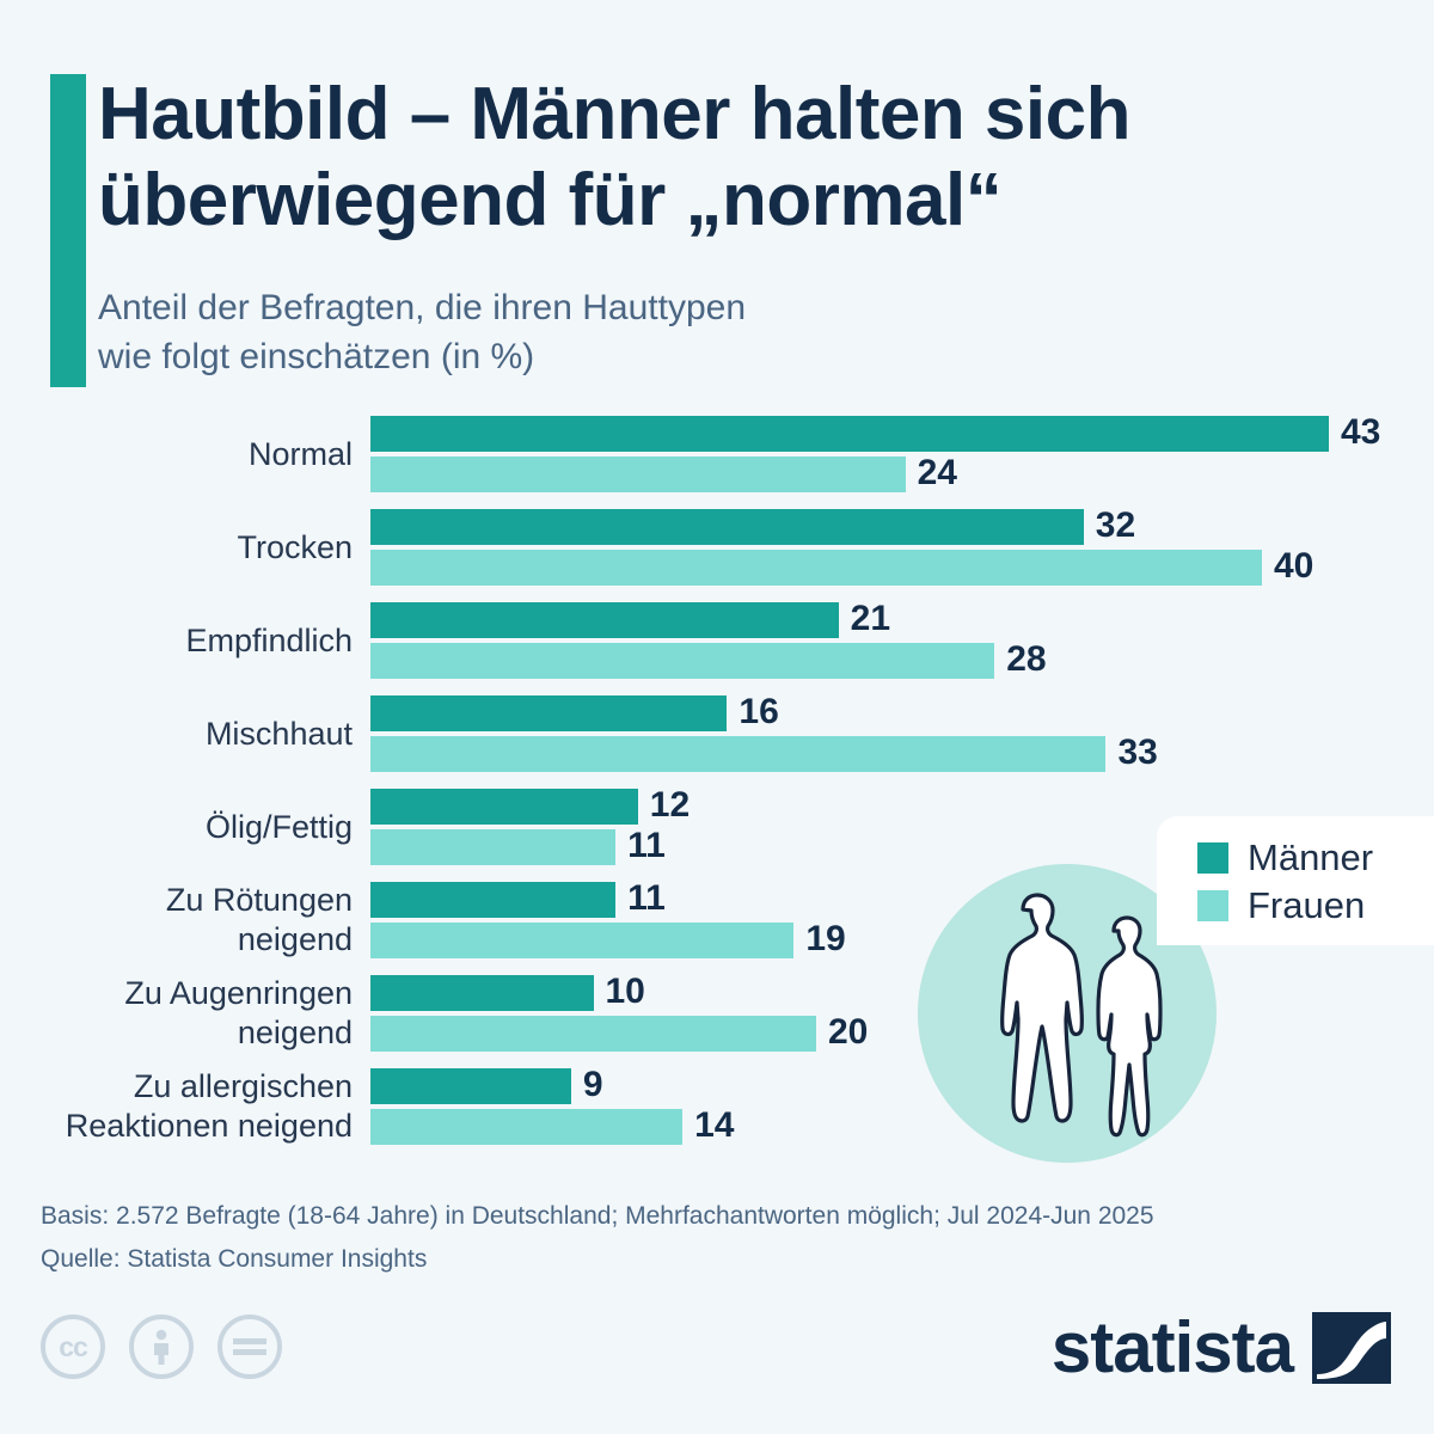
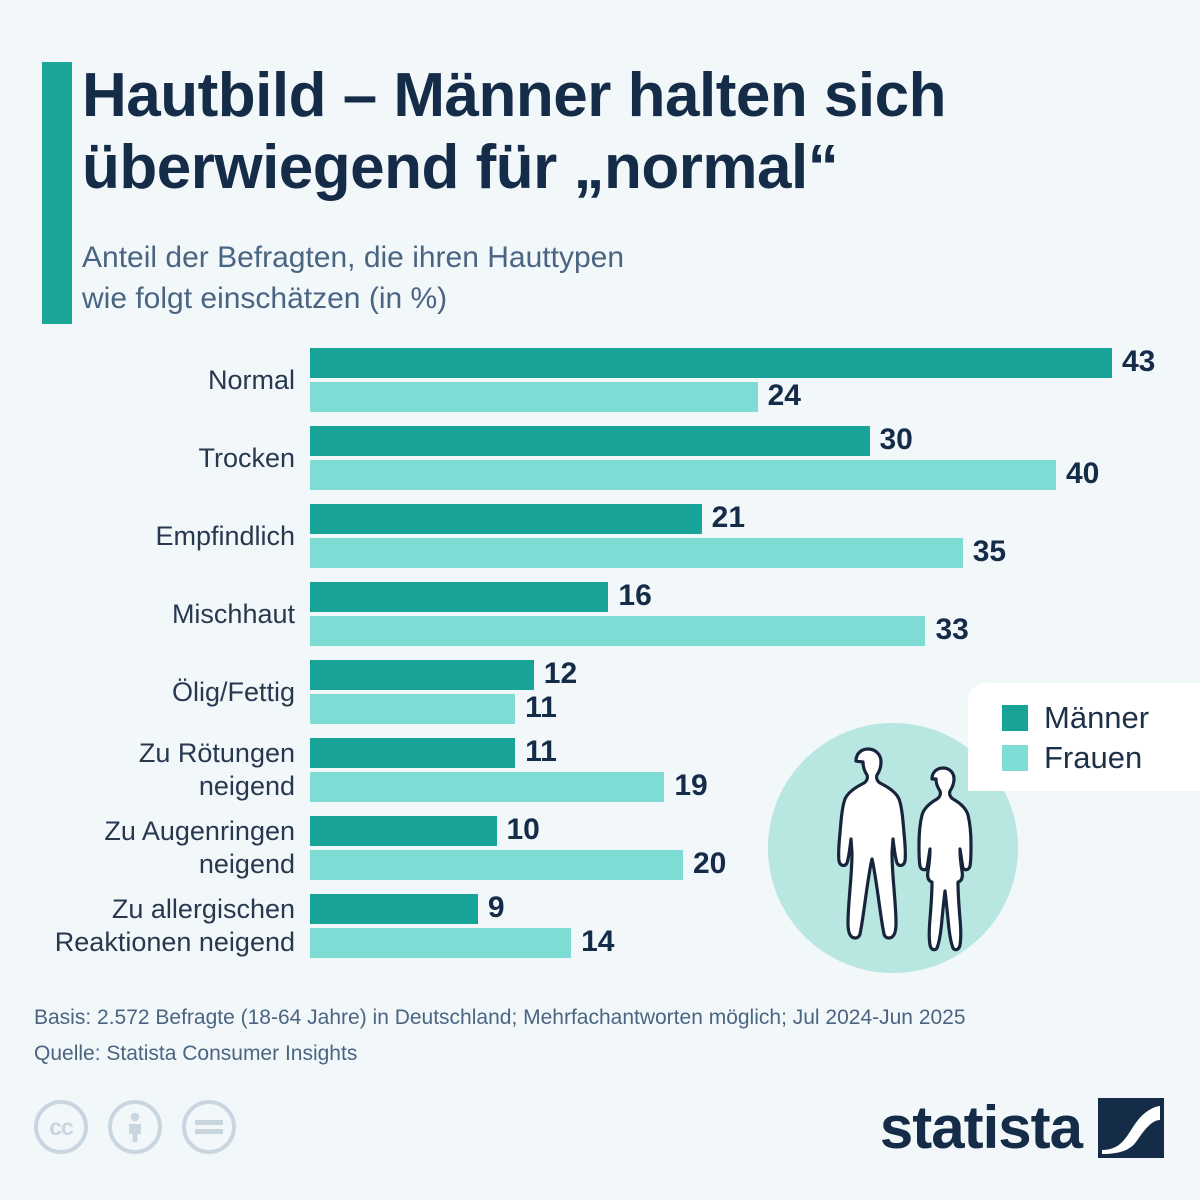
Männer/Trocken: 32 -> 30
Frauen/Empfindlich: 28 -> 35
